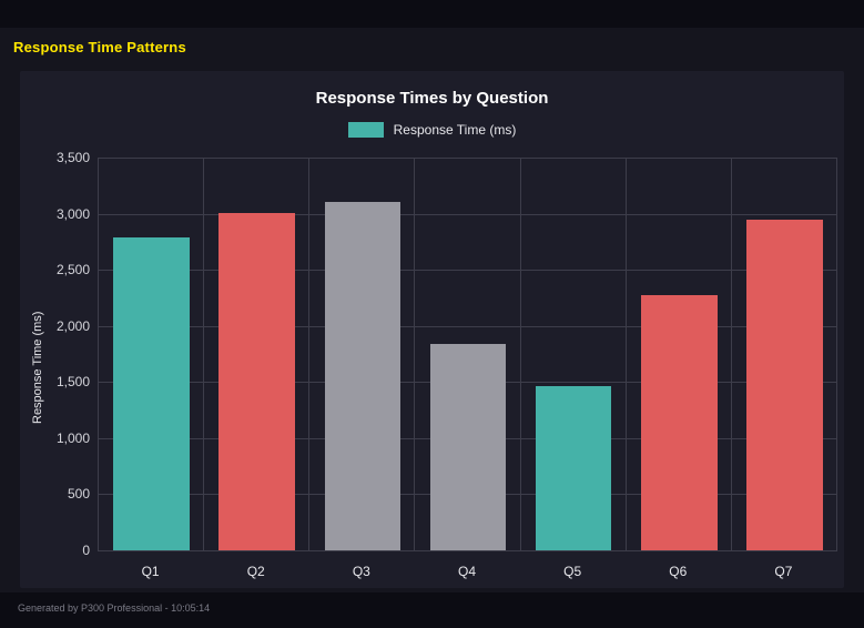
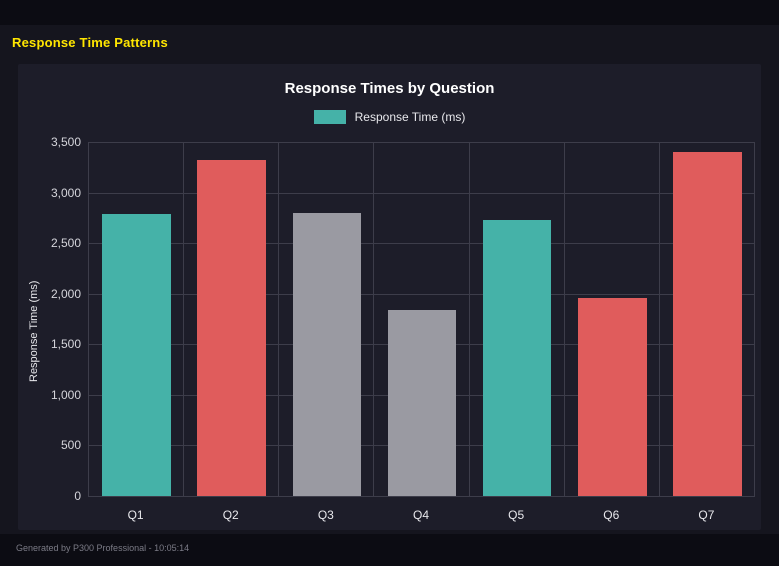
Q2: 3010 -> 3320
Q3: 3100 -> 2800
Q5: 1460 -> 2730
Q6: 2270 -> 1960
Q7: 2950 -> 3400
